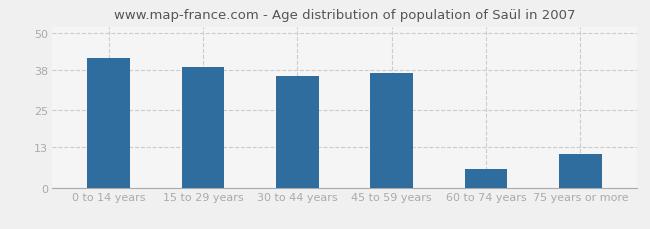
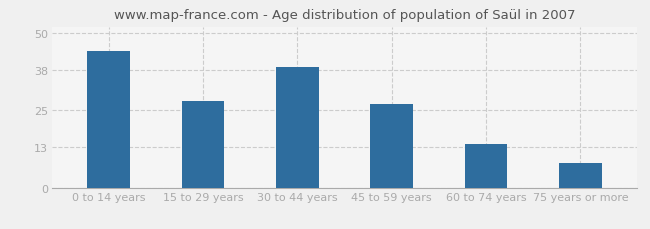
0 to 14 years: 42 -> 44
15 to 29 years: 39 -> 28
30 to 44 years: 36 -> 39
45 to 59 years: 37 -> 27
60 to 74 years: 6 -> 14
75 years or more: 11 -> 8
